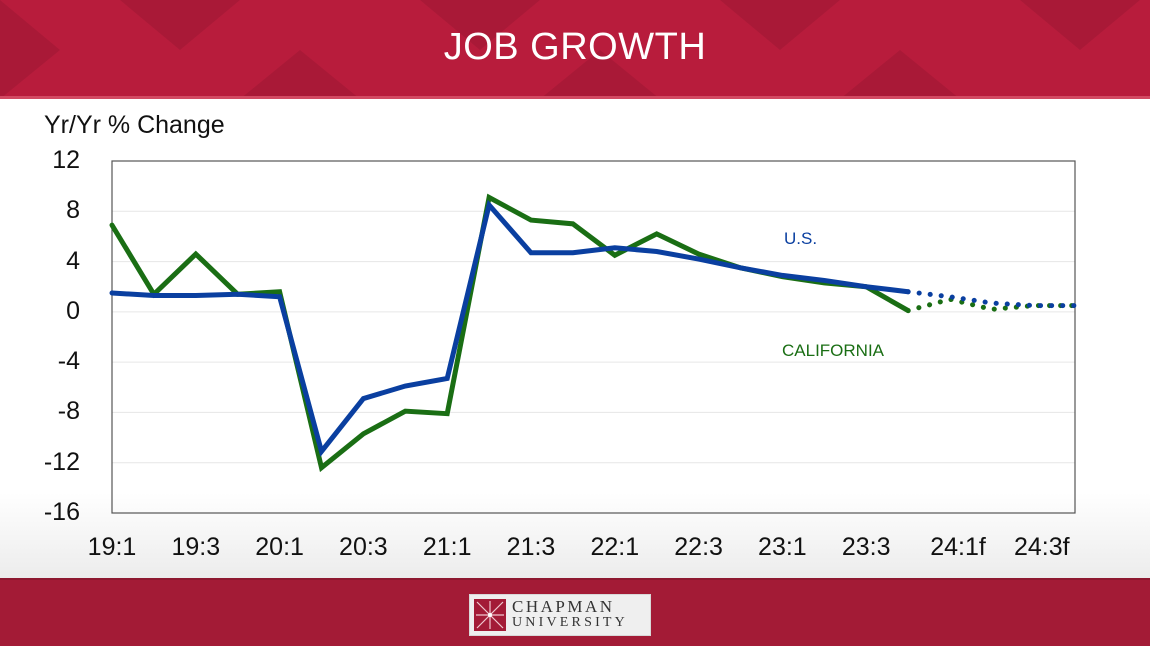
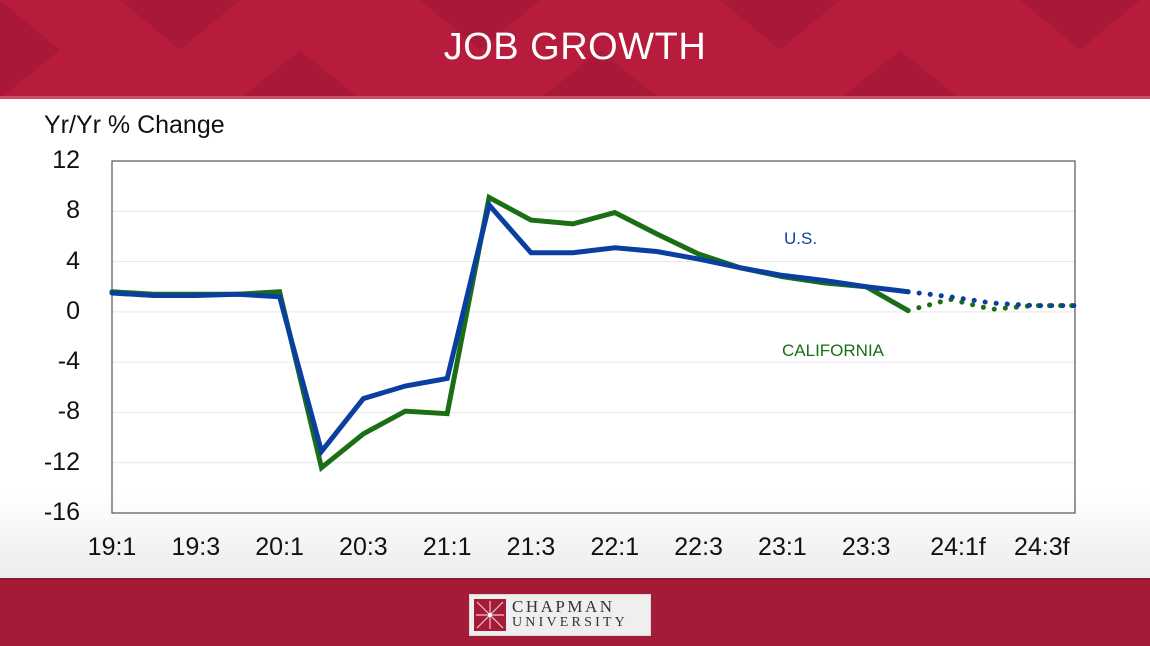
CALIFORNIA/19:1: 6.9 -> 1.6
CALIFORNIA/19:3: 4.6 -> 1.4
CALIFORNIA/22:1: 4.5 -> 7.9
